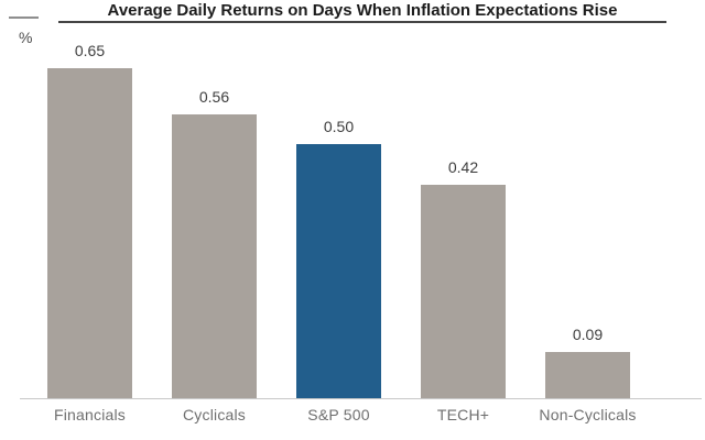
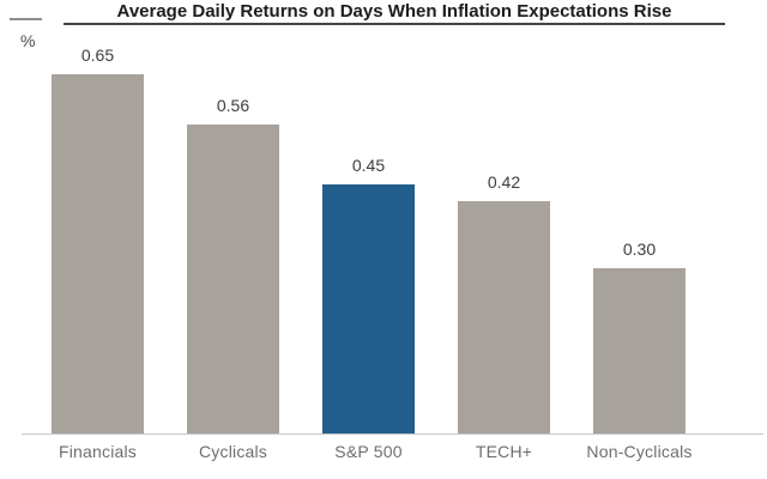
S&P 500: 0.50 -> 0.45
Non-Cyclicals: 0.09 -> 0.30
